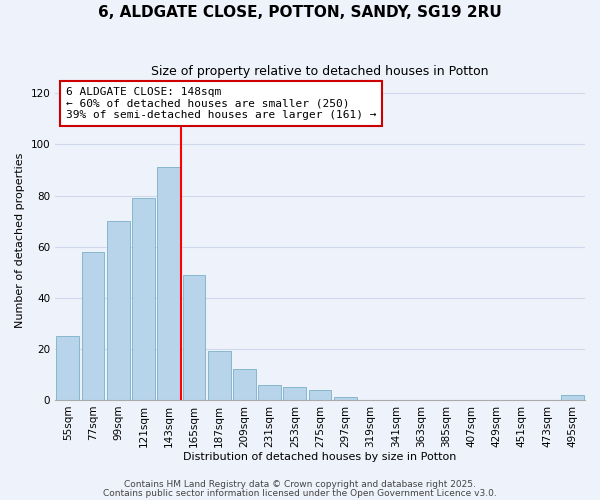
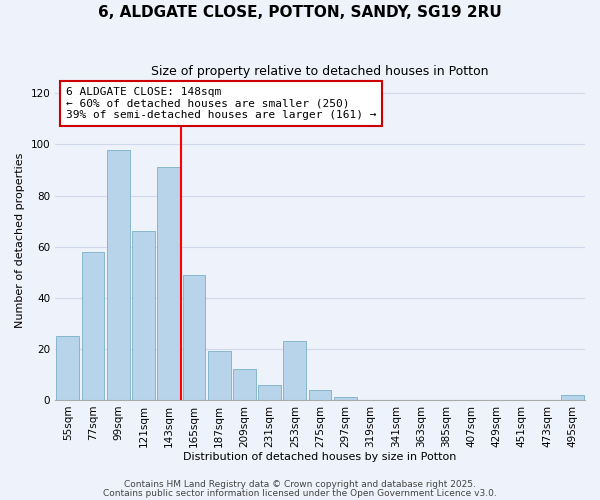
99sqm: 70 -> 98
121sqm: 79 -> 66
253sqm: 5 -> 23
